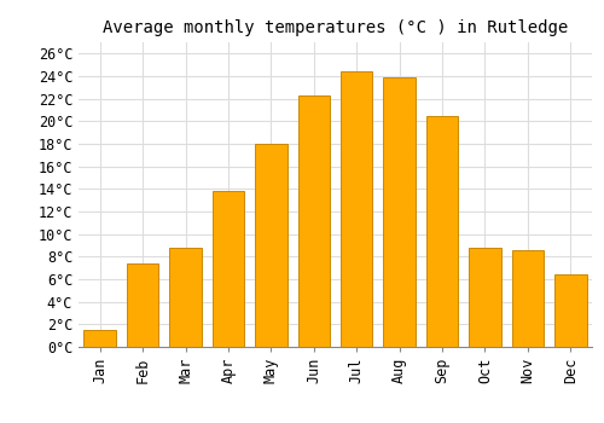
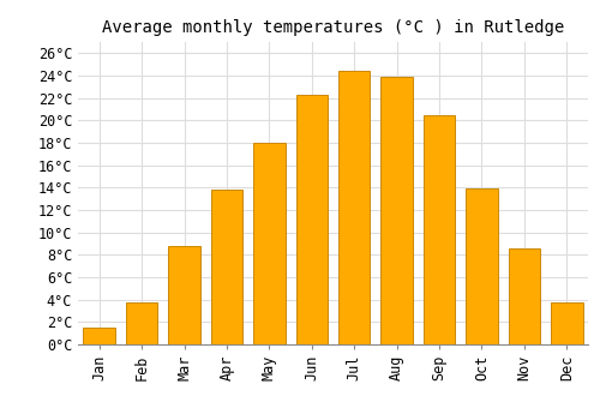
Feb: 7.4°C -> 3.7°C
Oct: 8.8°C -> 13.9°C
Dec: 6.4°C -> 3.8°C
